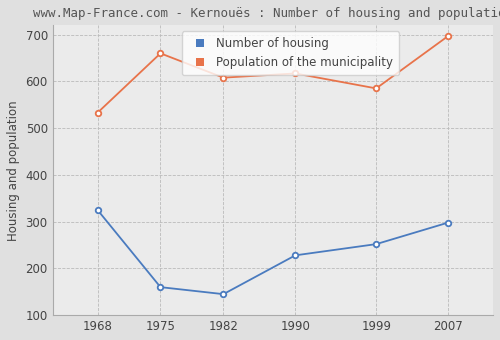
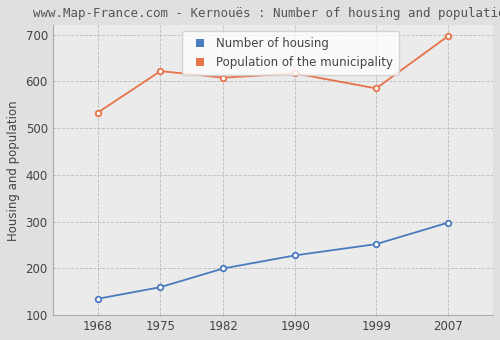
Number of housing/1968: 325 -> 135
Population of the municipality/1975: 660 -> 622
Number of housing/1982: 145 -> 200
